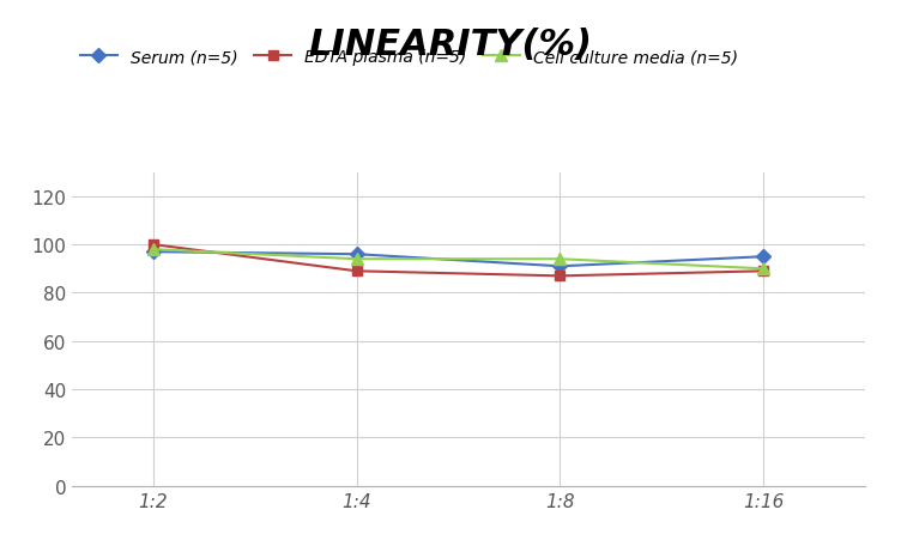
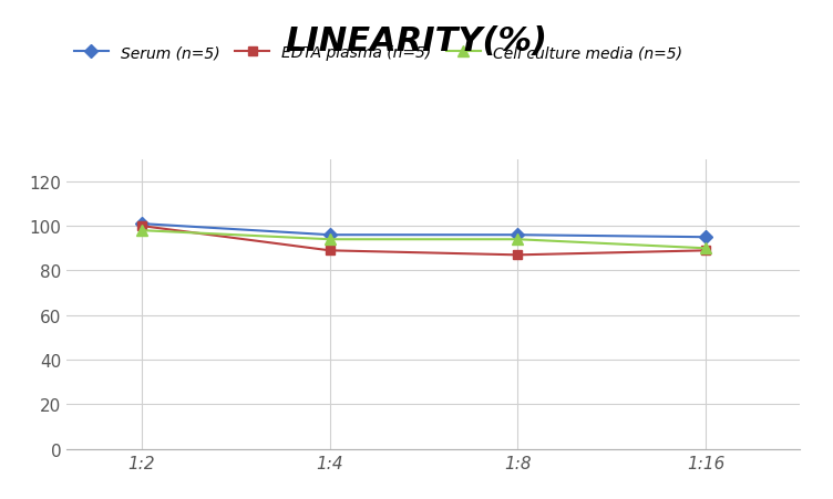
Serum (n=5)/1:2: 97 -> 101
Serum (n=5)/1:8: 91 -> 96
